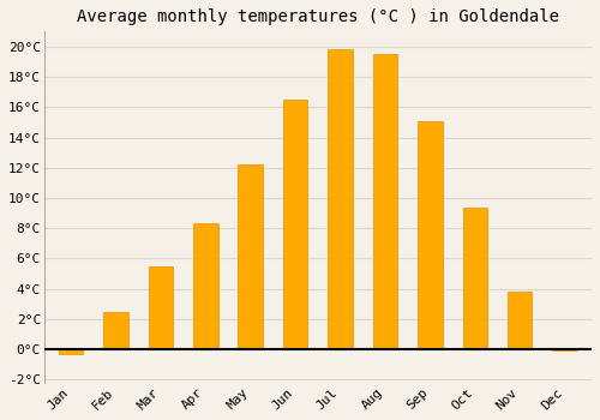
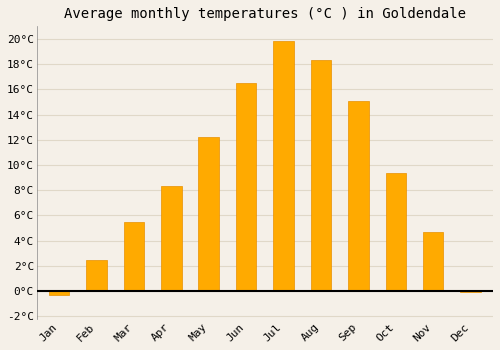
Aug: 19.5°C -> 18.3°C
Nov: 3.8°C -> 4.7°C
